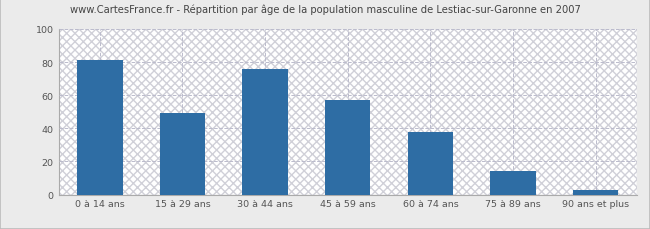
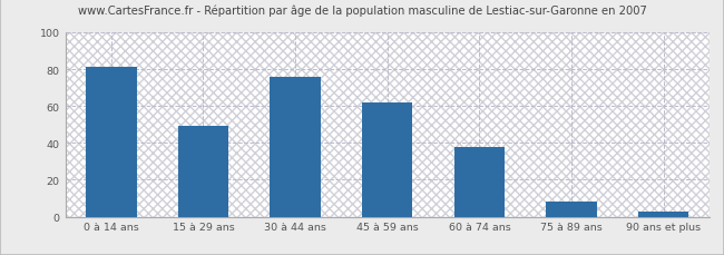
45 à 59 ans: 57 -> 62
75 à 89 ans: 14 -> 8
